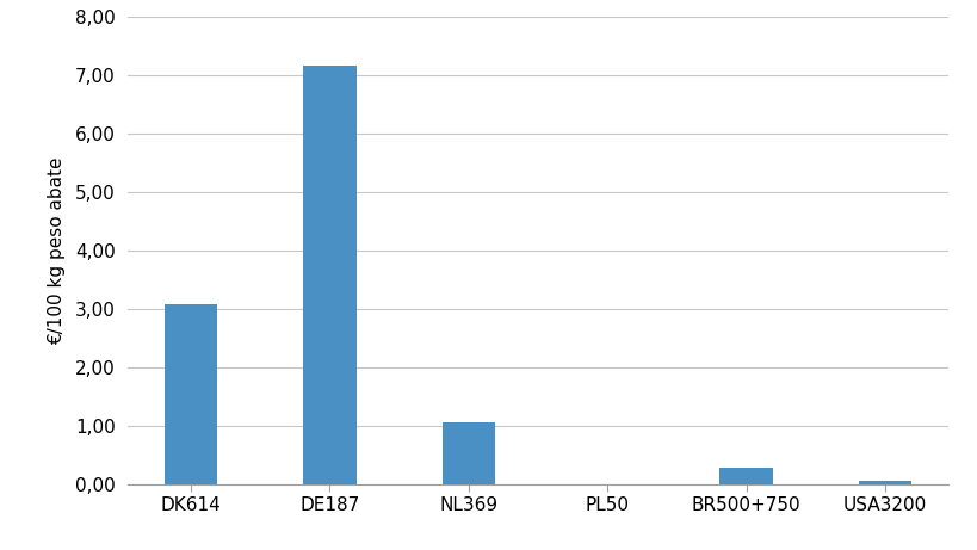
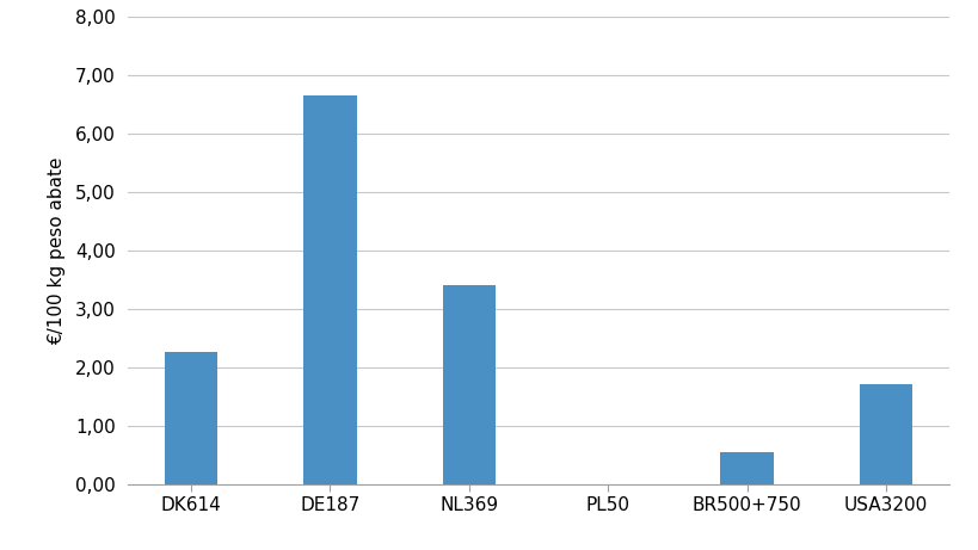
DK614: 3,08 -> 2,25
DE187: 7,15 -> 6,65
NL369: 1,05 -> 3,40
BR500+750: 0,27 -> 0,55
USA3200: 0,06 -> 1,70
